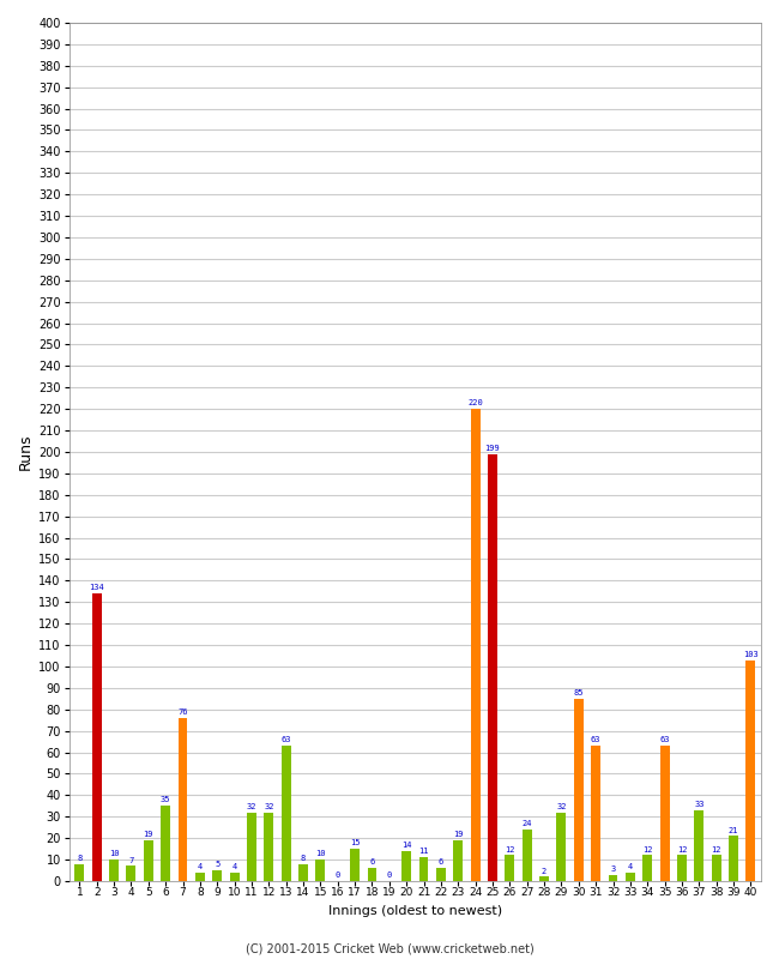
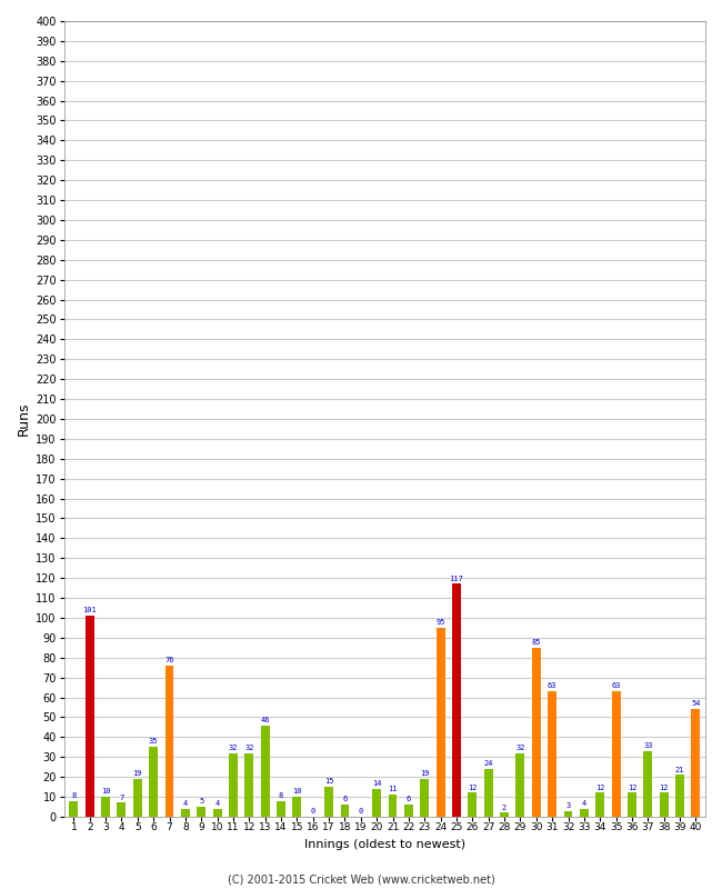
2: 134 -> 101
13: 63 -> 46
24: 220 -> 95
25: 199 -> 117
40: 103 -> 54
